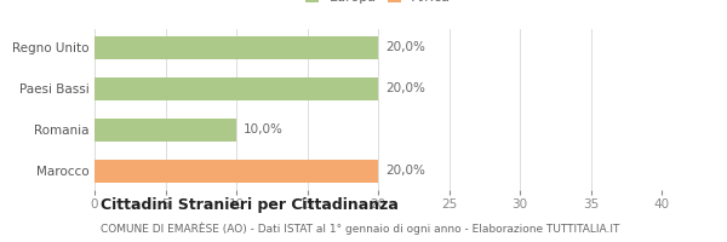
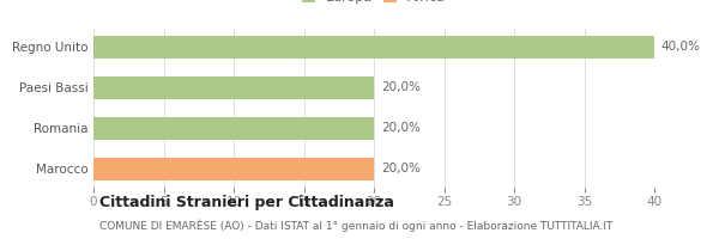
Regno Unito: 20,0% -> 40,0%
Romania: 10,0% -> 20,0%
